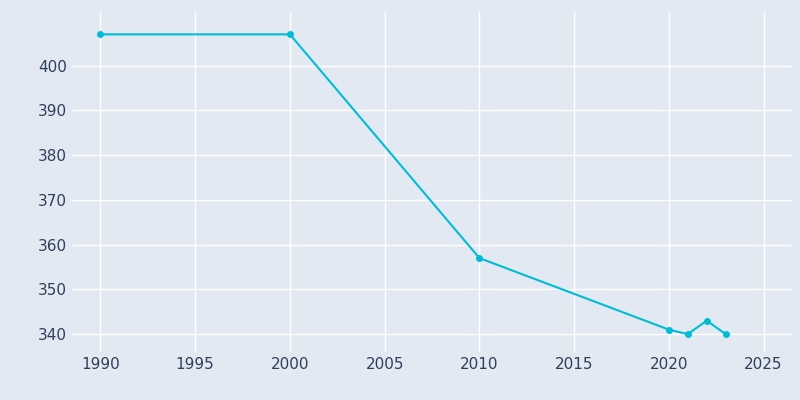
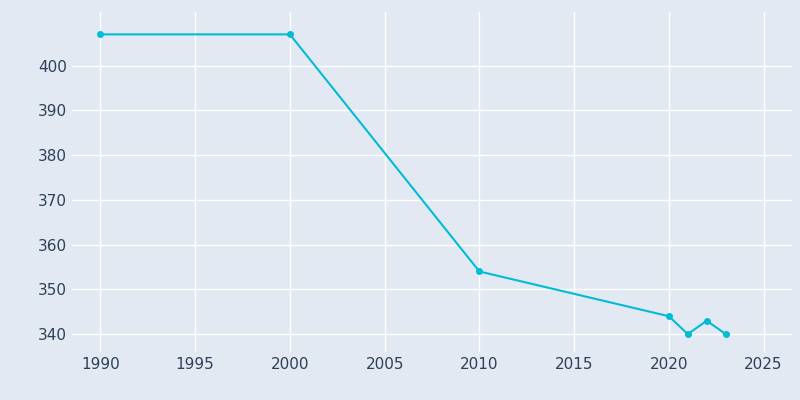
2010: 357 -> 354
2020: 341 -> 344
